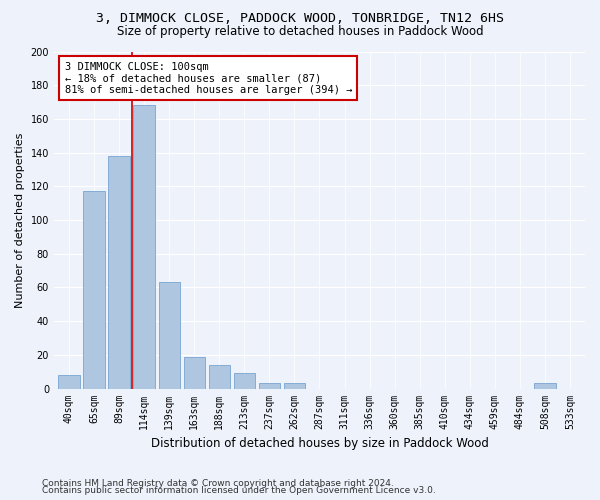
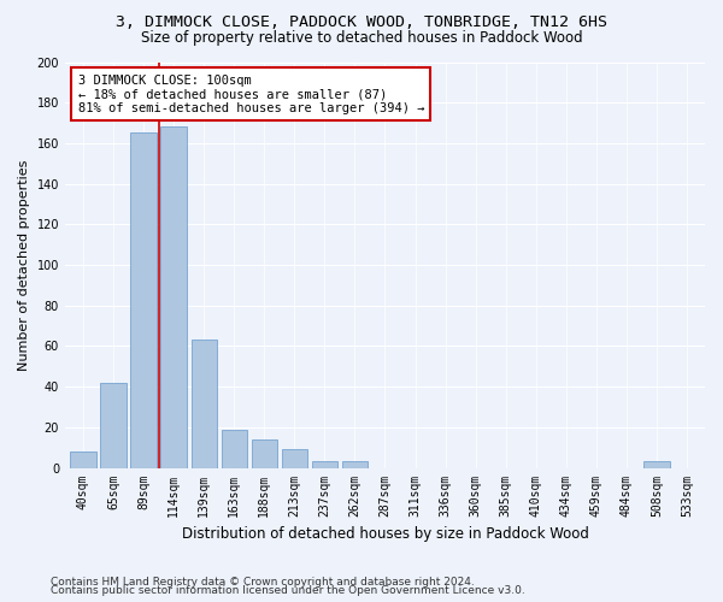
65sqm: 117 -> 42
89sqm: 138 -> 165
